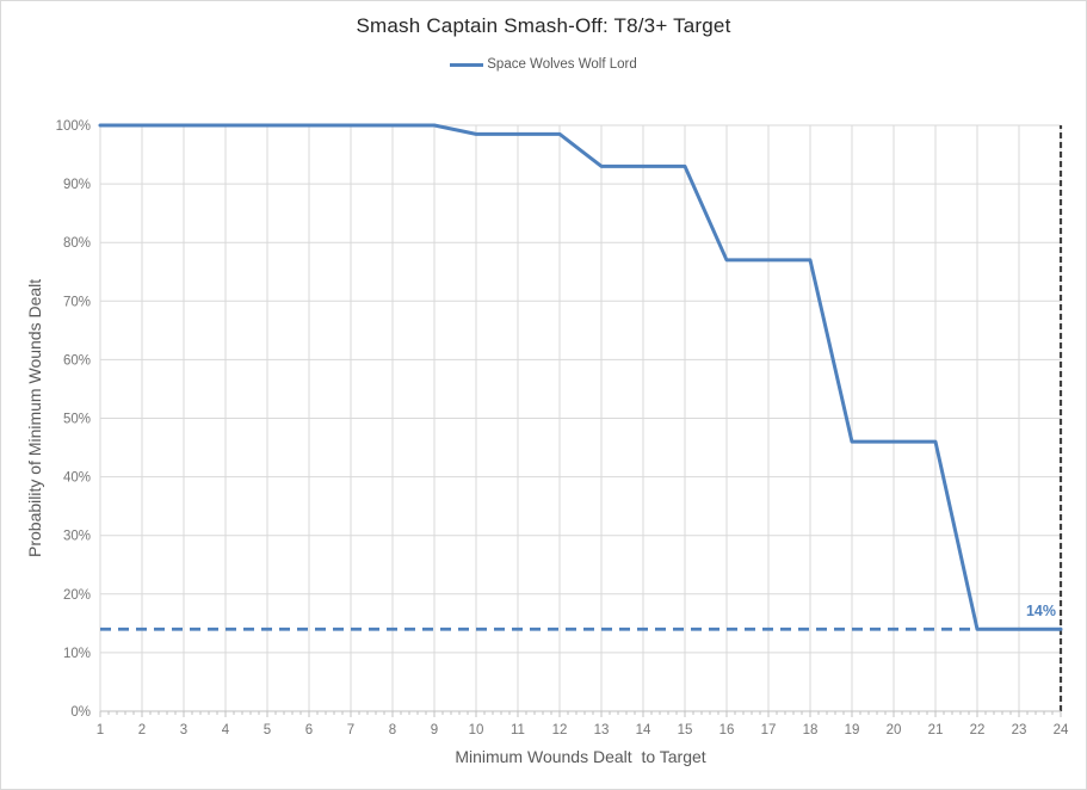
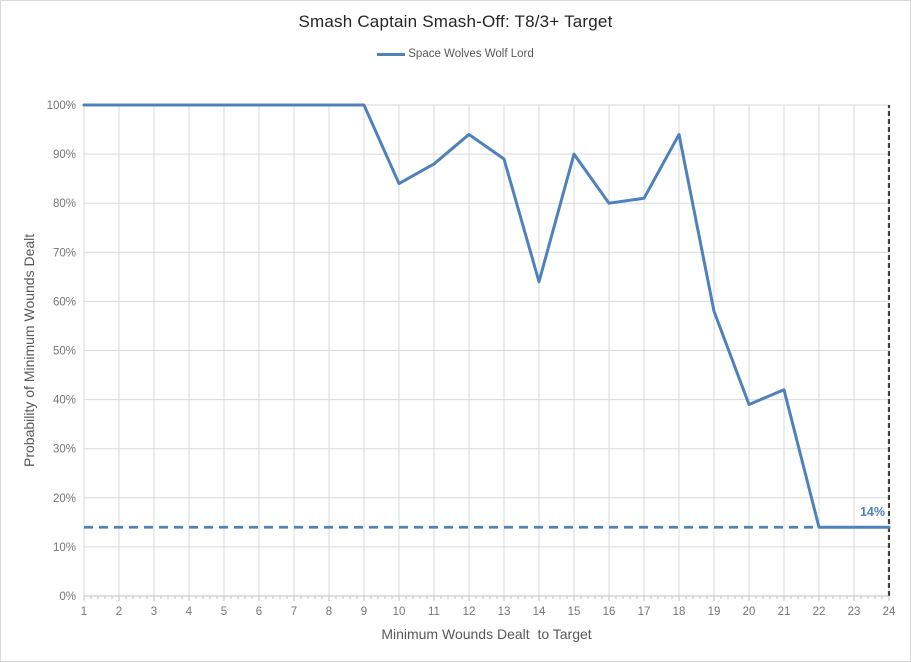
10: 98% -> 84%
11: 98% -> 88%
12: 98% -> 94%
13: 93% -> 89%
14: 93% -> 64%
15: 93% -> 90%
16: 77% -> 80%
17: 77% -> 81%
18: 77% -> 94%
19: 46% -> 58%
20: 46% -> 39%
21: 46% -> 42%
